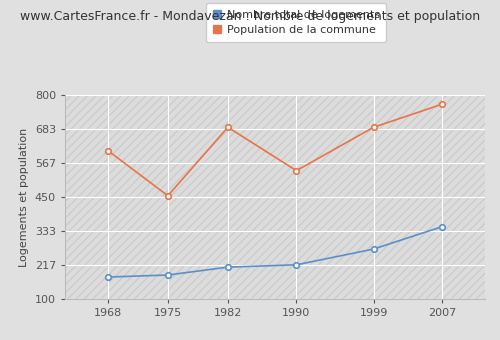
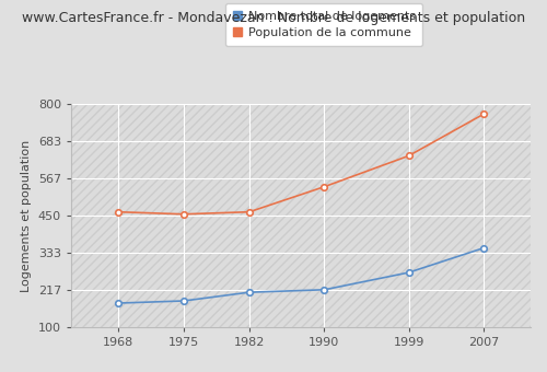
Population de la commune/1968: 610 -> 462
Population de la commune/1982: 690 -> 462
Population de la commune/1999: 690 -> 638
